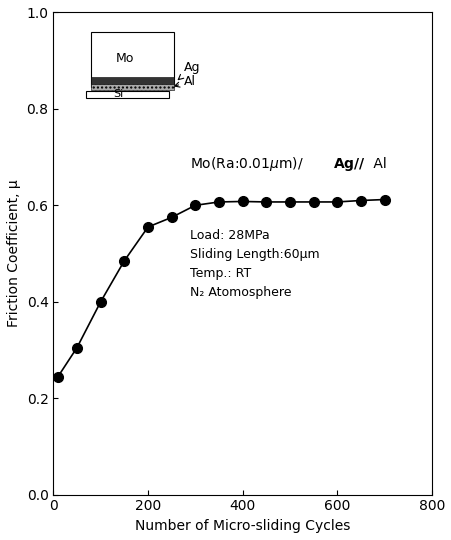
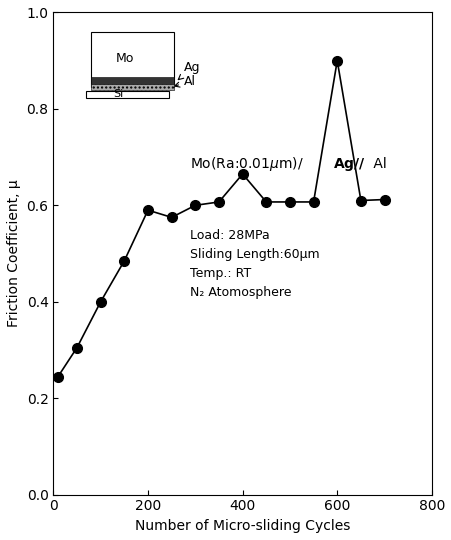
200: 0.555 -> 0.590
400: 0.608 -> 0.665
600: 0.607 -> 0.900
